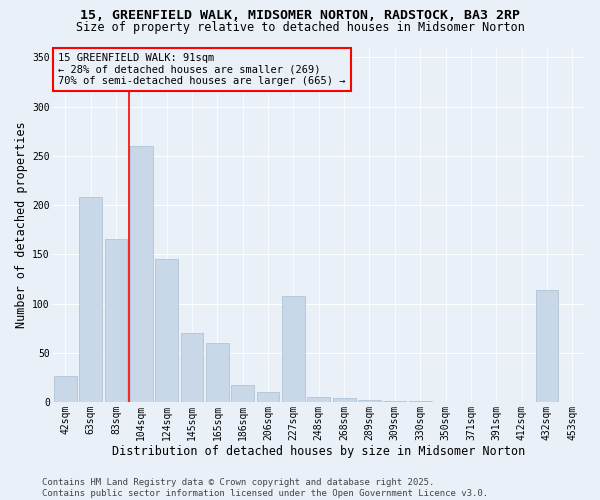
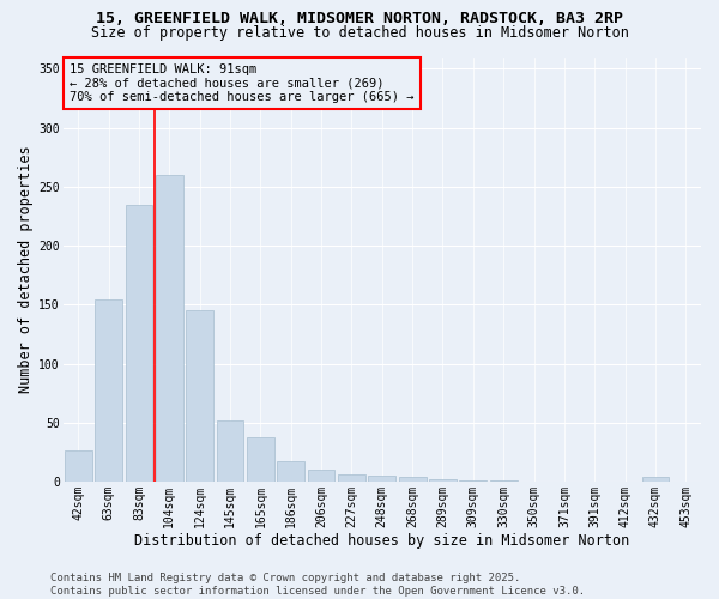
63sqm: 208 -> 155
83sqm: 166 -> 235
145sqm: 70 -> 52
165sqm: 60 -> 38
227sqm: 108 -> 6
432sqm: 114 -> 4
